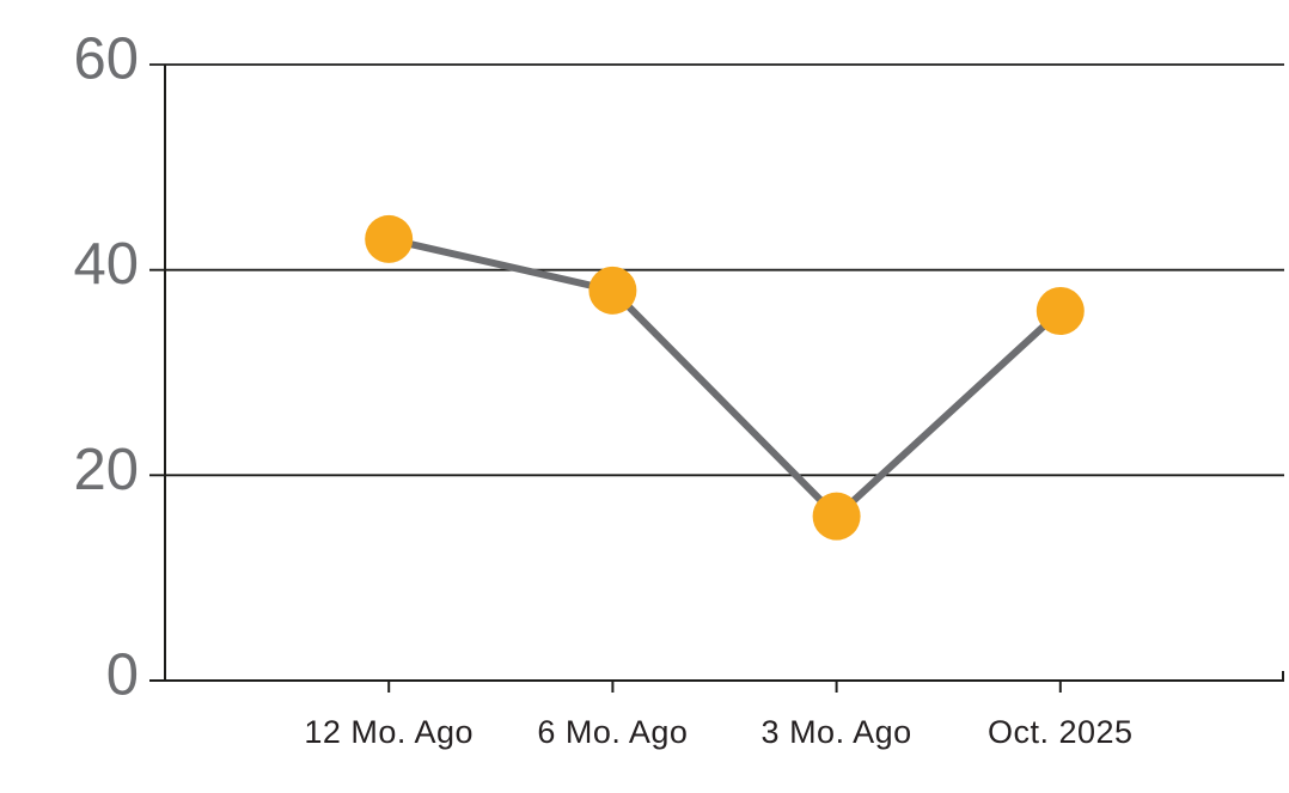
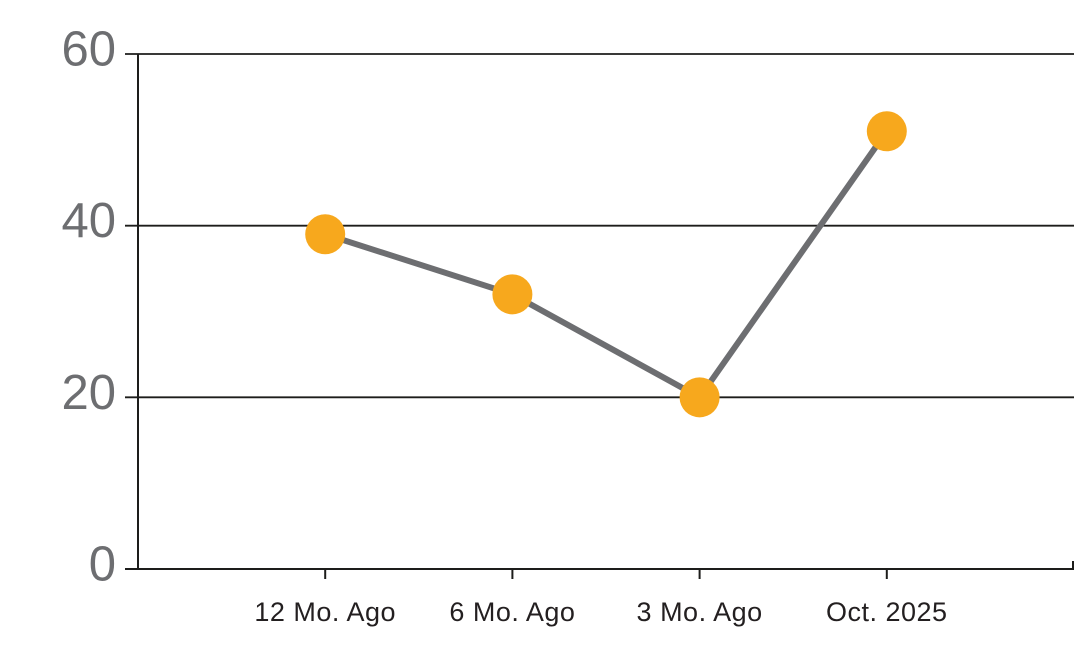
12 Mo. Ago: 43 -> 39
6 Mo. Ago: 38 -> 32
3 Mo. Ago: 16 -> 20
Oct. 2025: 36 -> 51
